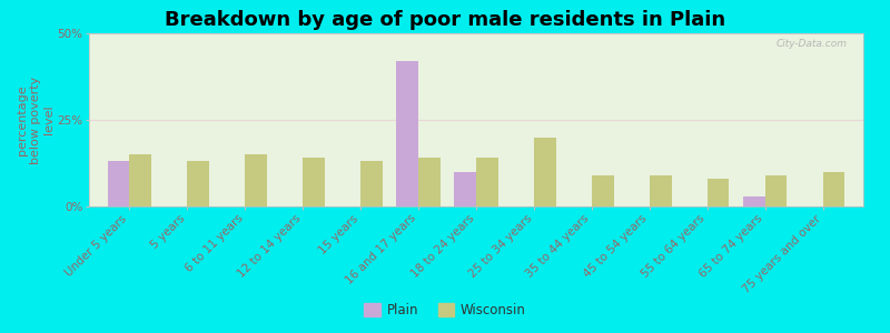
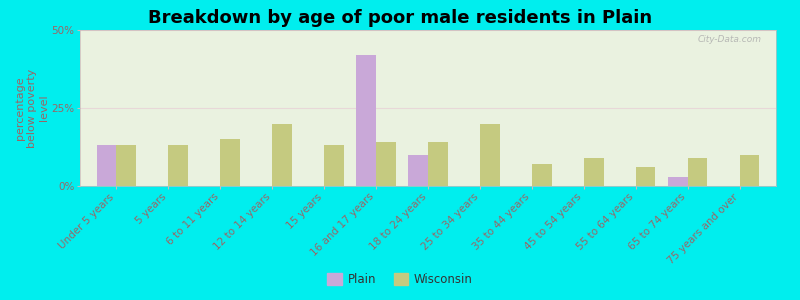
Wisconsin/Under 5 years: 15% -> 13%
Wisconsin/12 to 14 years: 14% -> 20%
Wisconsin/35 to 44 years: 9% -> 7%
Wisconsin/55 to 64 years: 8% -> 6%
